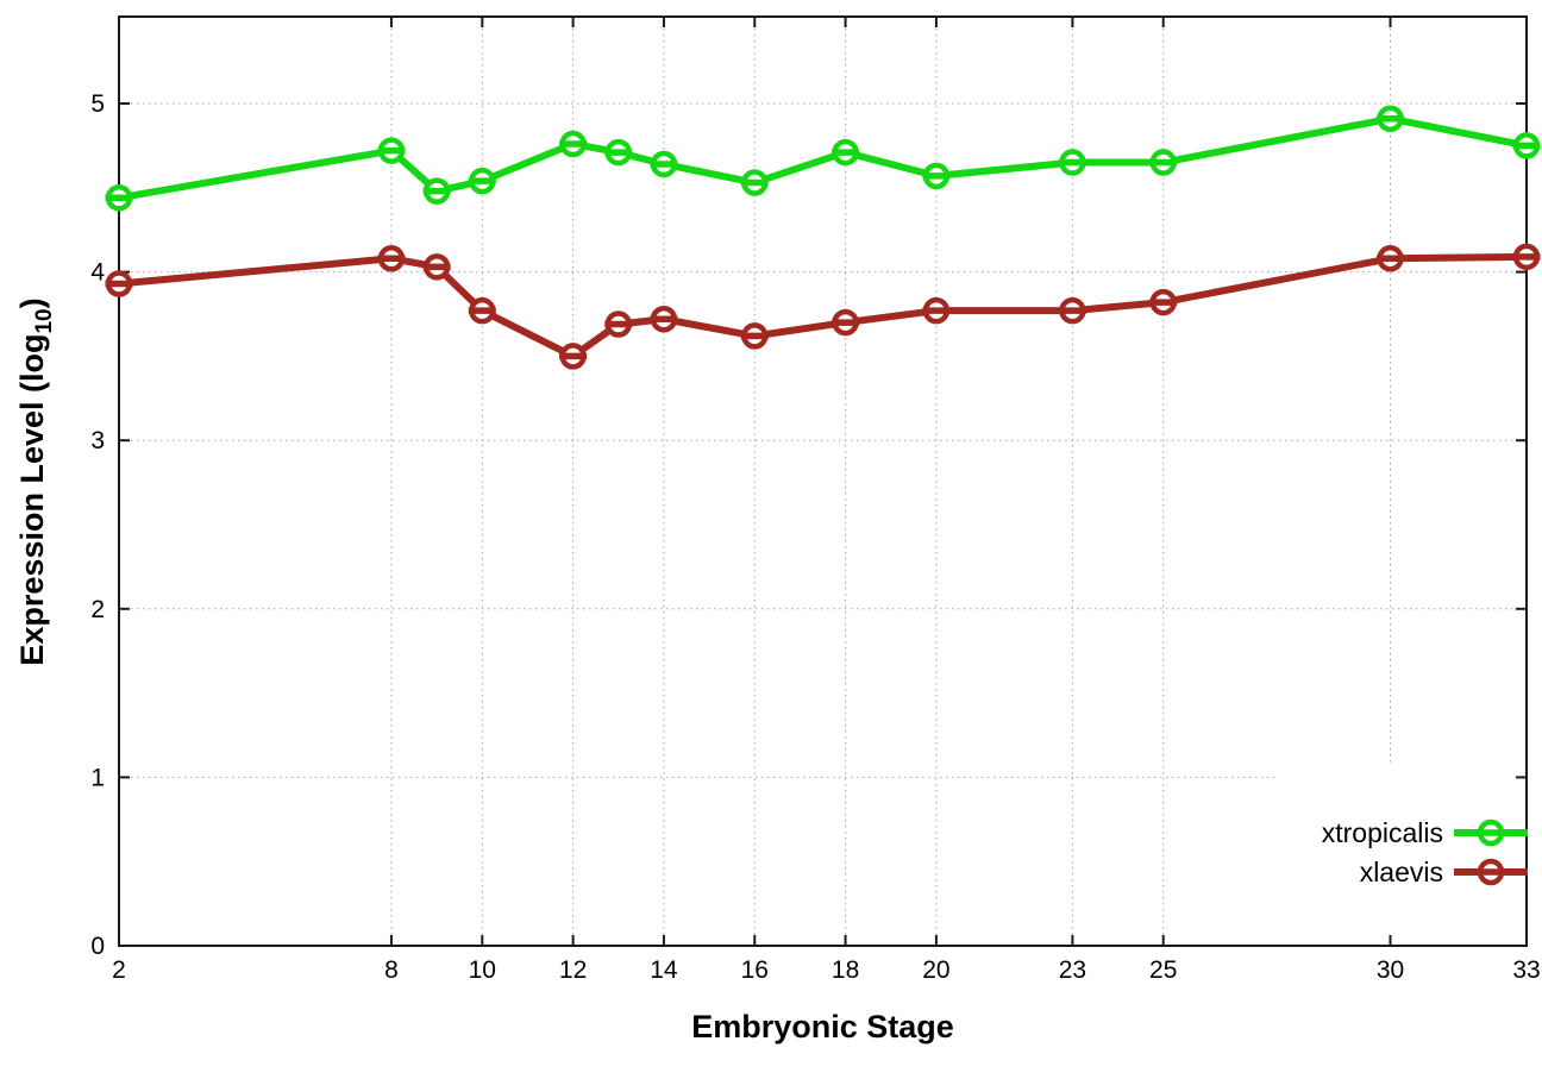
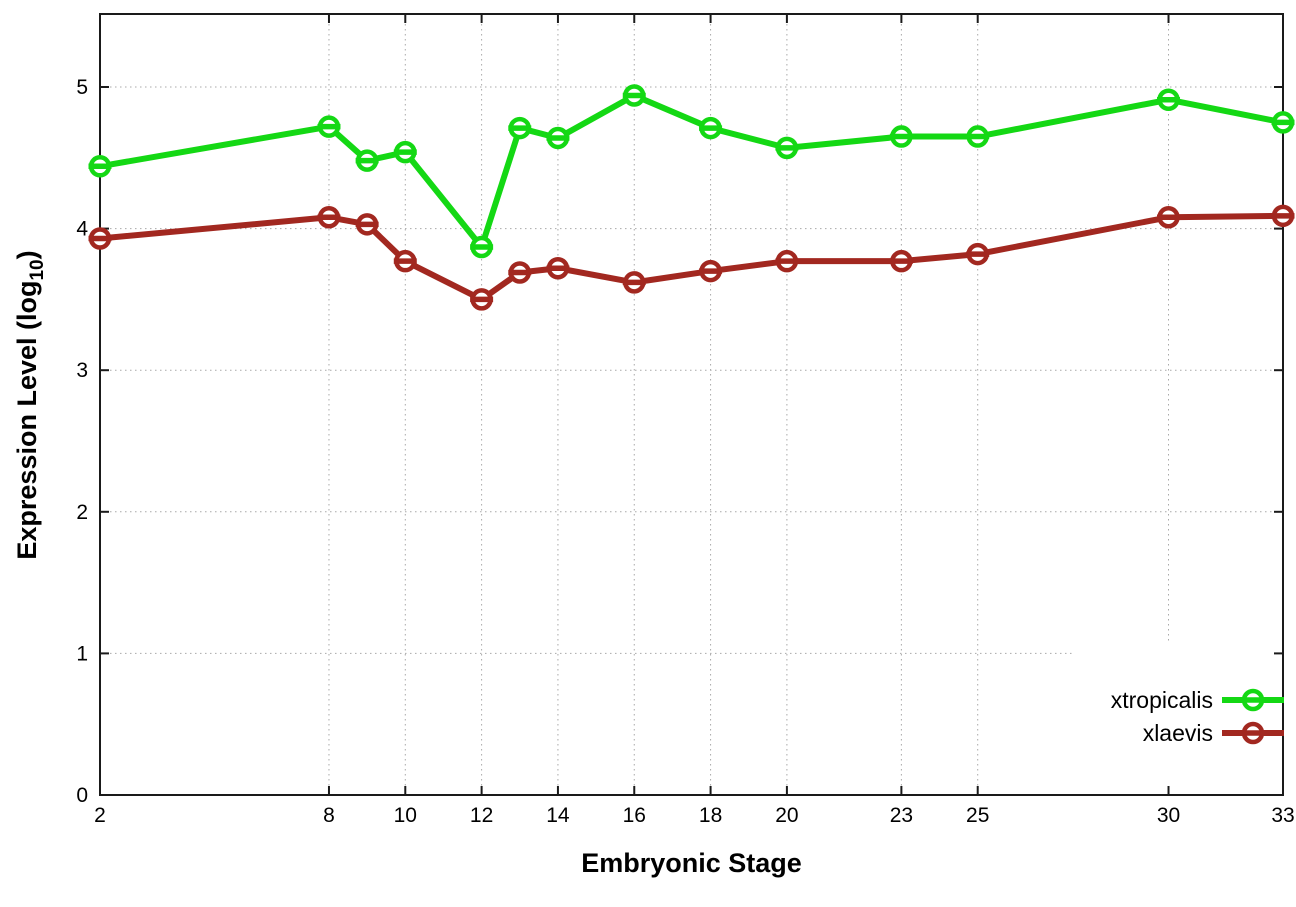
xtropicalis/12: 4.76 -> 3.87
xtropicalis/16: 4.53 -> 4.94
